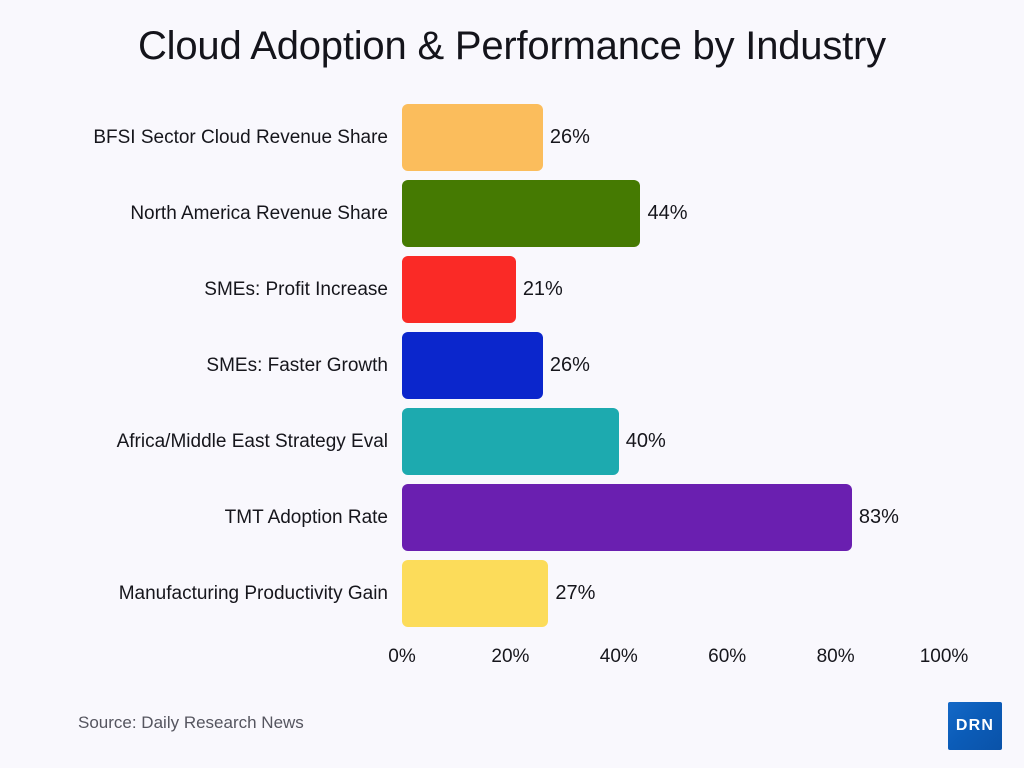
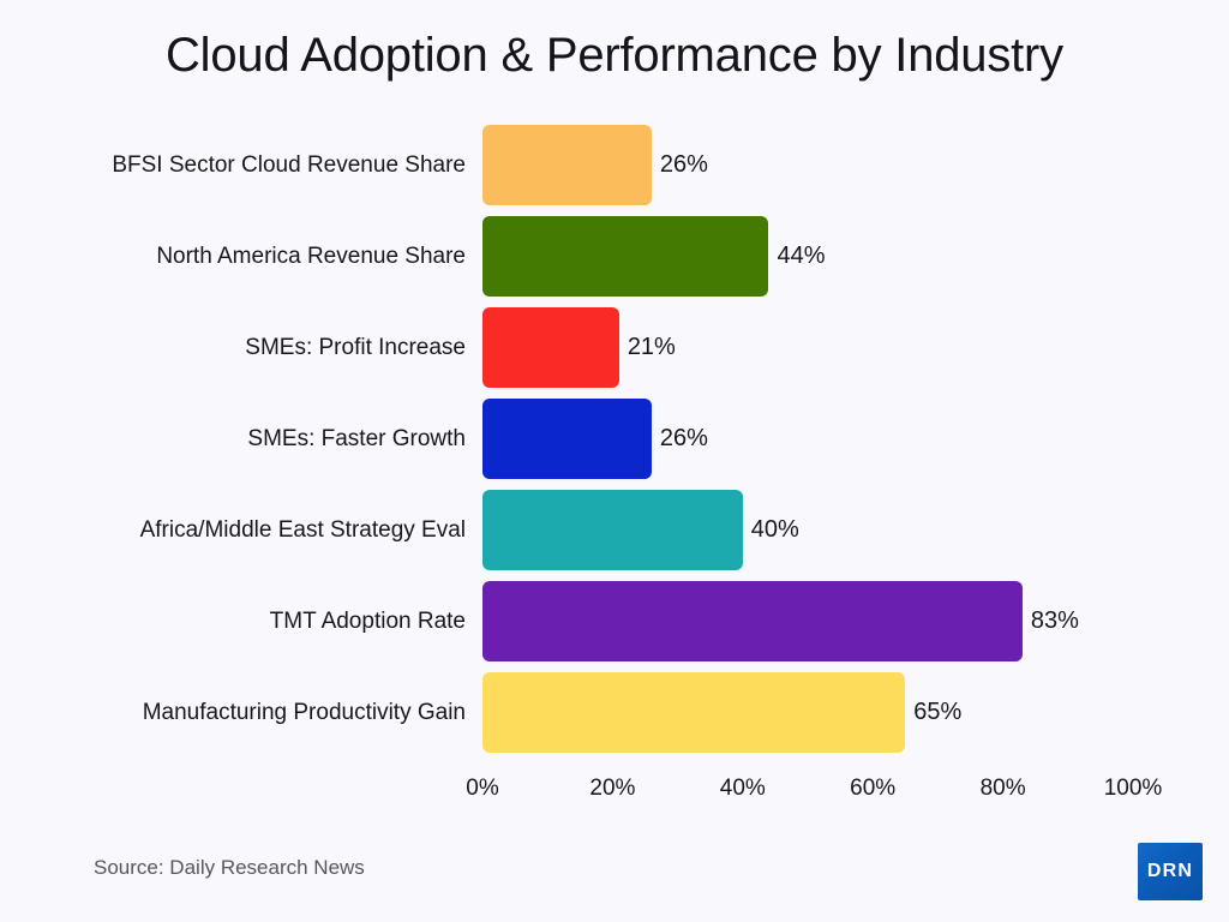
Manufacturing Productivity Gain: 27% -> 65%
